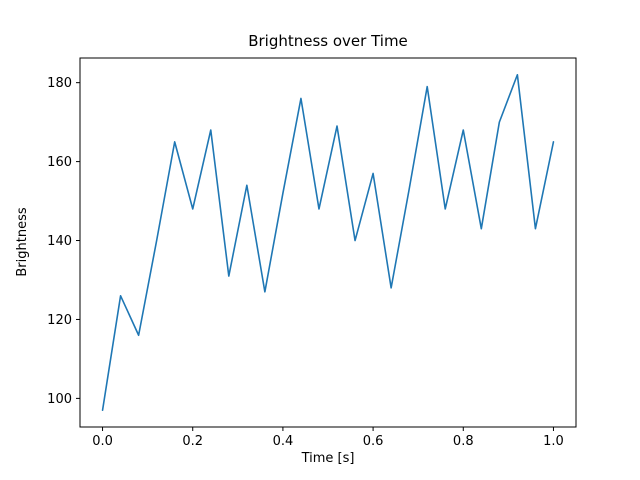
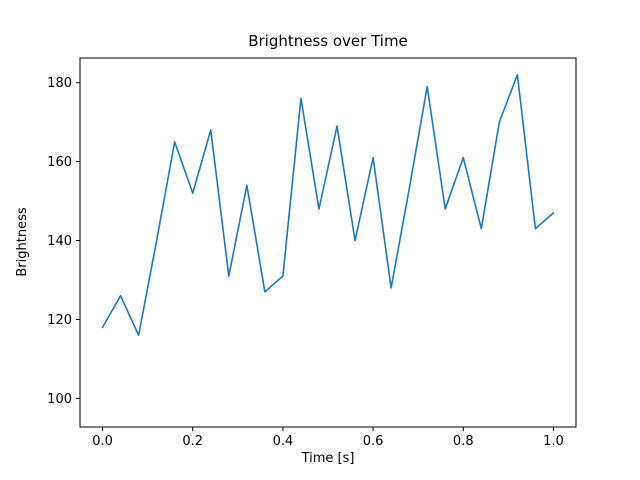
0.0: 97 -> 118
0.2: 148 -> 152
0.4: 152 -> 131
0.6: 157 -> 161
0.8: 168 -> 161
1.0: 165 -> 147
